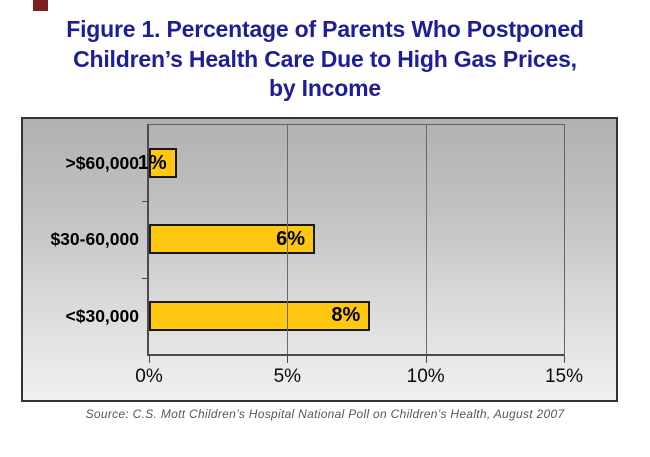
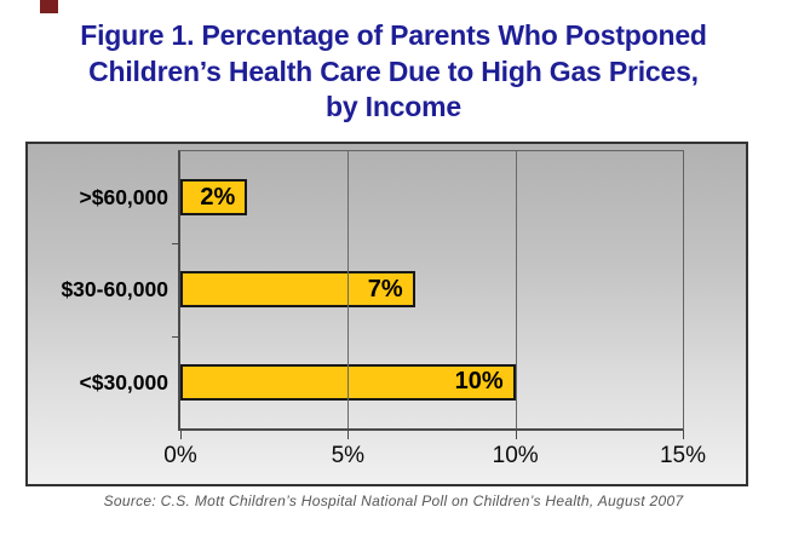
>$60,000: 1% -> 2%
$30-60,000: 6% -> 7%
<$30,000: 8% -> 10%
